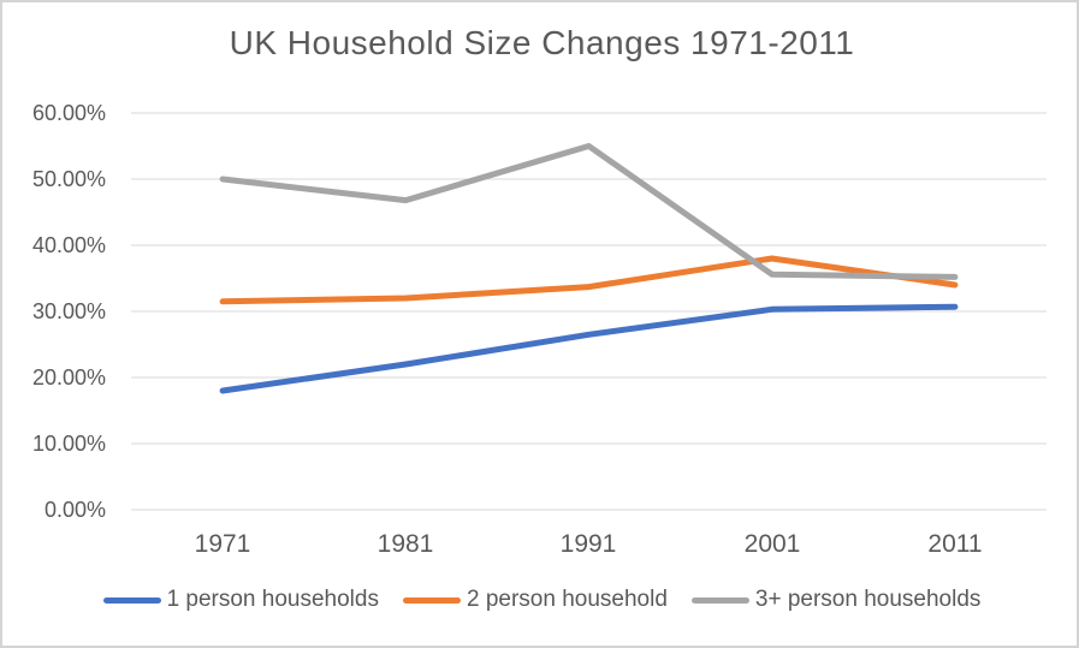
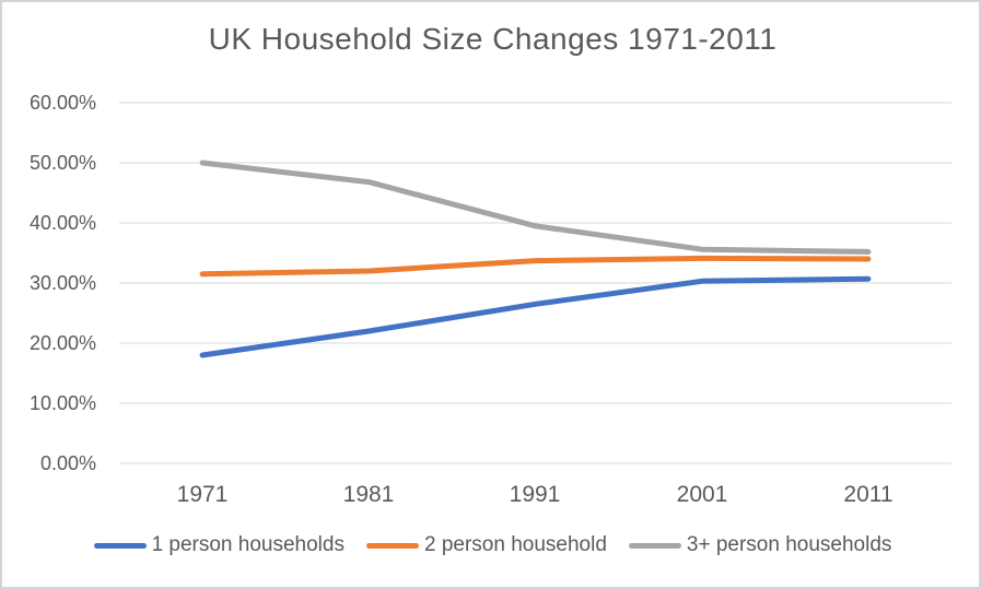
3+ person households/1991: 55% -> 40%
2 person household/2001: 38% -> 34%
